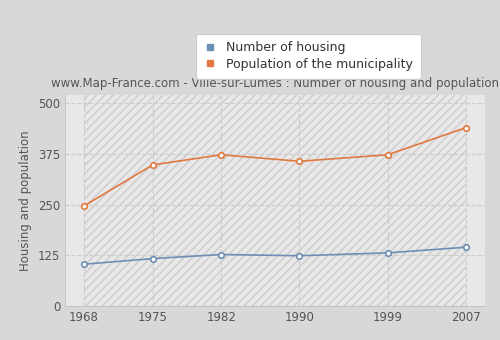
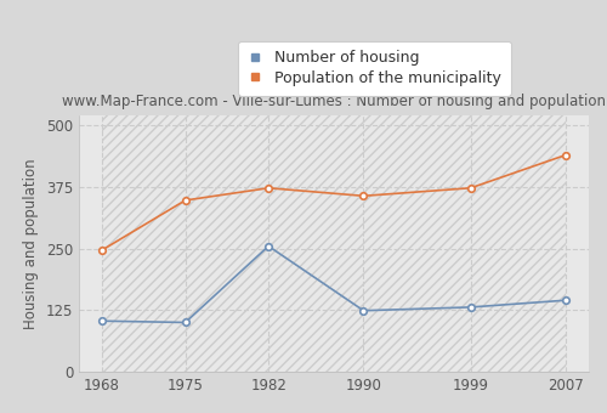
Number of housing/1975: 117 -> 100
Number of housing/1982: 127 -> 255
